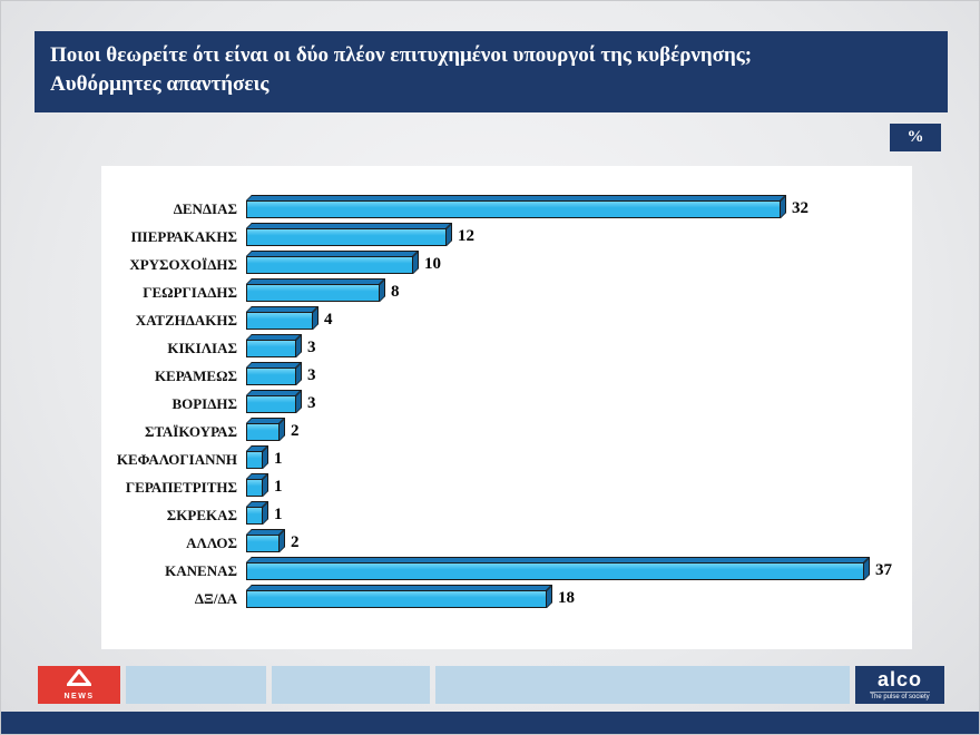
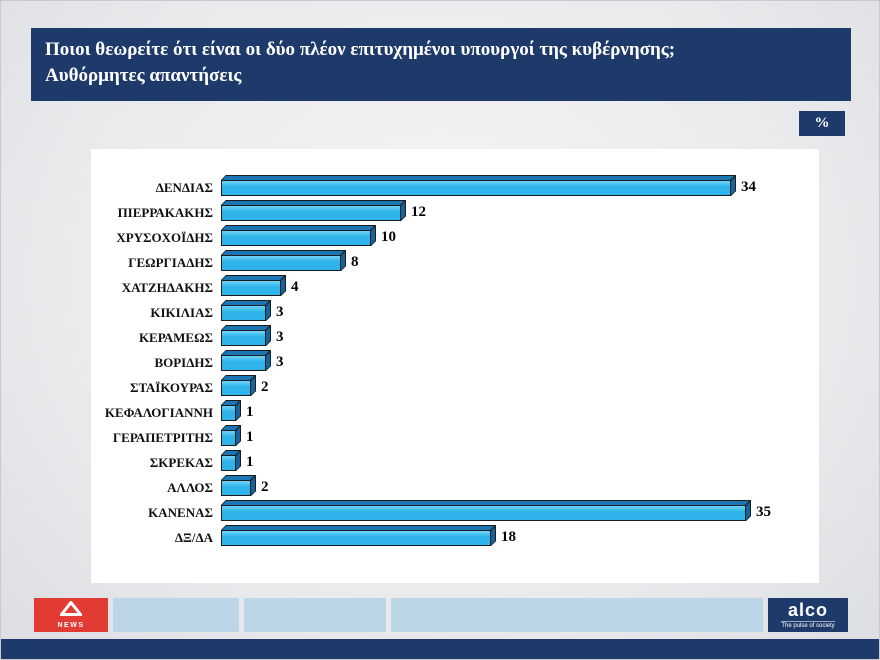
ΔΕΝΔΙΑΣ: 32 -> 34
ΚΑΝΕΝΑΣ: 37 -> 35
